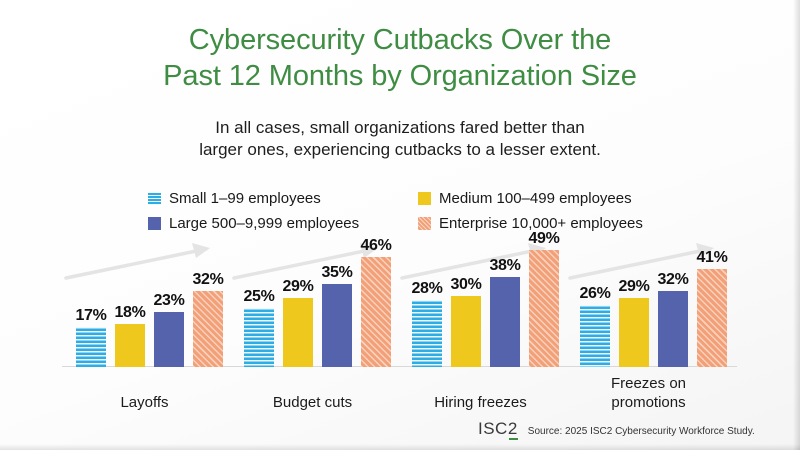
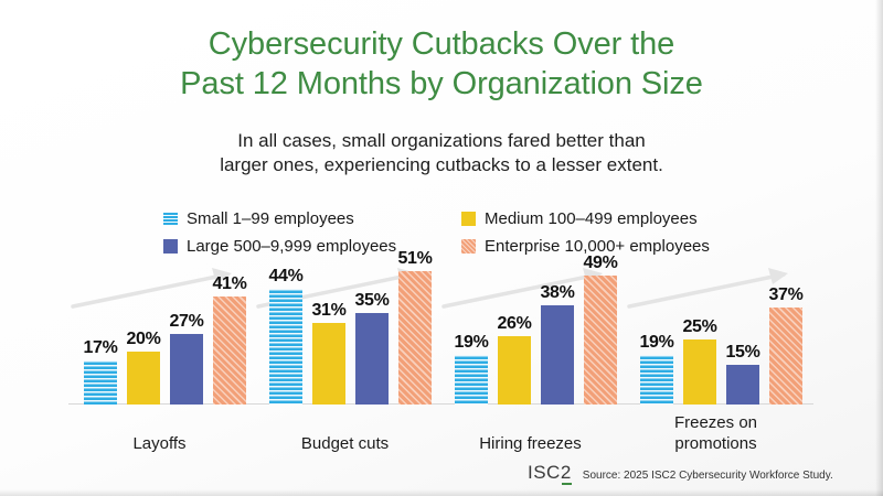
Medium 100–499 employees/Layoffs: 18% -> 20%
Large 500–9,999 employees/Layoffs: 23% -> 27%
Enterprise 10,000+ employees/Layoffs: 32% -> 41%
Small 1–99 employees/Budget cuts: 25% -> 44%
Medium 100–499 employees/Budget cuts: 29% -> 31%
Enterprise 10,000+ employees/Budget cuts: 46% -> 51%
Small 1–99 employees/Hiring freezes: 28% -> 19%
Medium 100–499 employees/Hiring freezes: 30% -> 26%
Small 1–99 employees/Freezes on promotions: 26% -> 19%
Medium 100–499 employees/Freezes on promotions: 29% -> 25%
Large 500–9,999 employees/Freezes on promotions: 32% -> 15%
Enterprise 10,000+ employees/Freezes on promotions: 41% -> 37%
